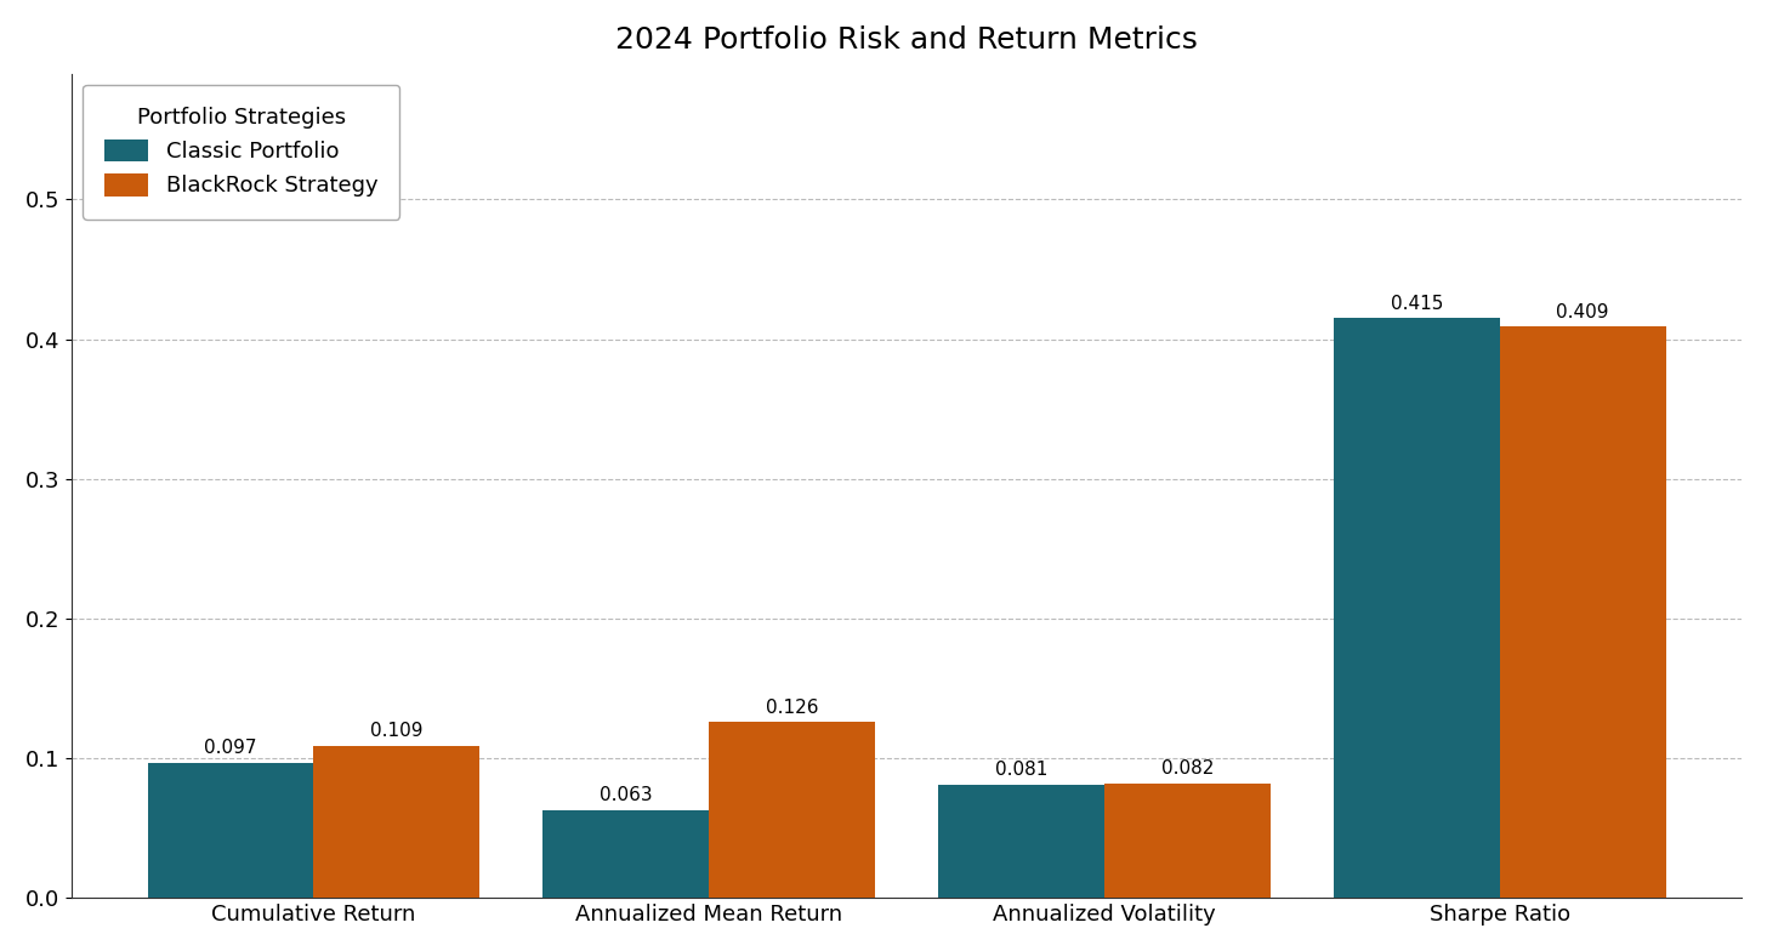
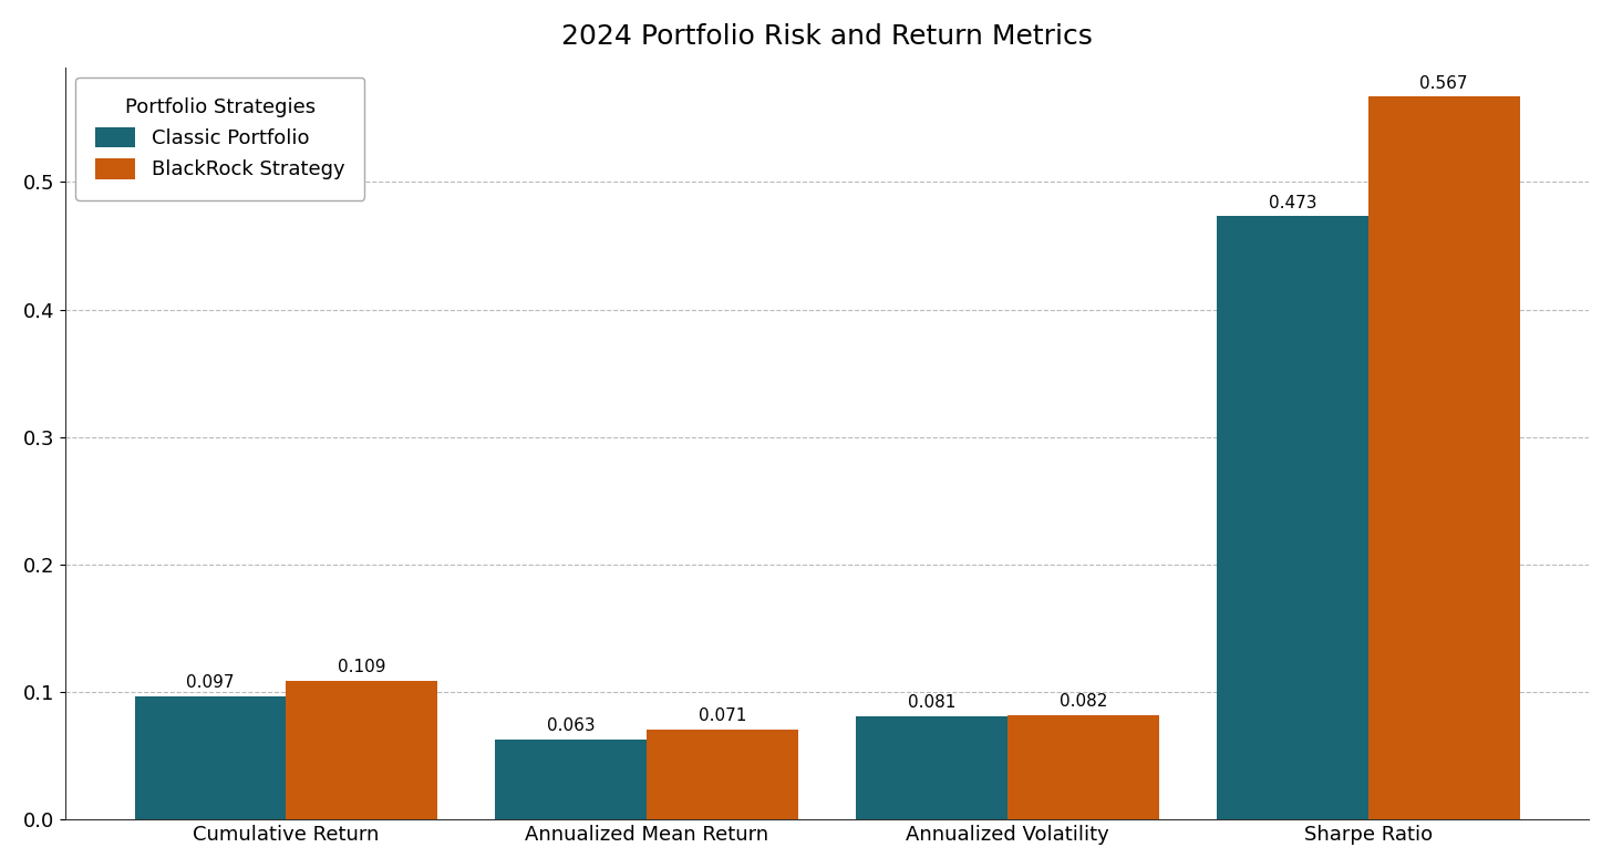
BlackRock Strategy/Annualized Mean Return: 0.126 -> 0.071
Classic Portfolio/Sharpe Ratio: 0.415 -> 0.473
BlackRock Strategy/Sharpe Ratio: 0.409 -> 0.567
